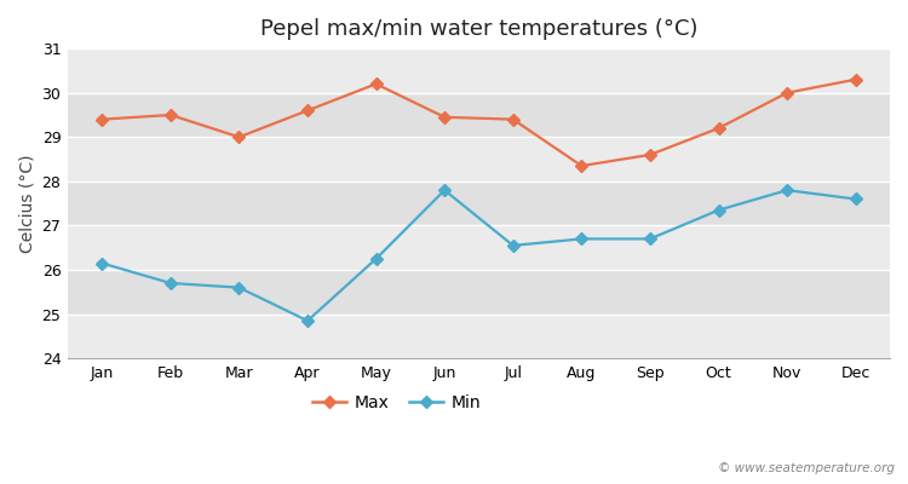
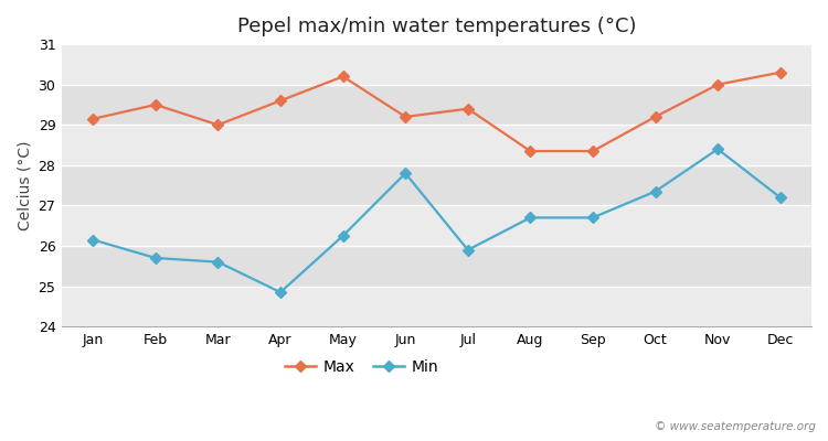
Max/Jan: 29.40 -> 29.15
Max/Jun: 29.45 -> 29.20
Min/Jul: 26.55 -> 25.90
Max/Sep: 28.60 -> 28.35
Min/Nov: 27.80 -> 28.40
Min/Dec: 27.60 -> 27.20
